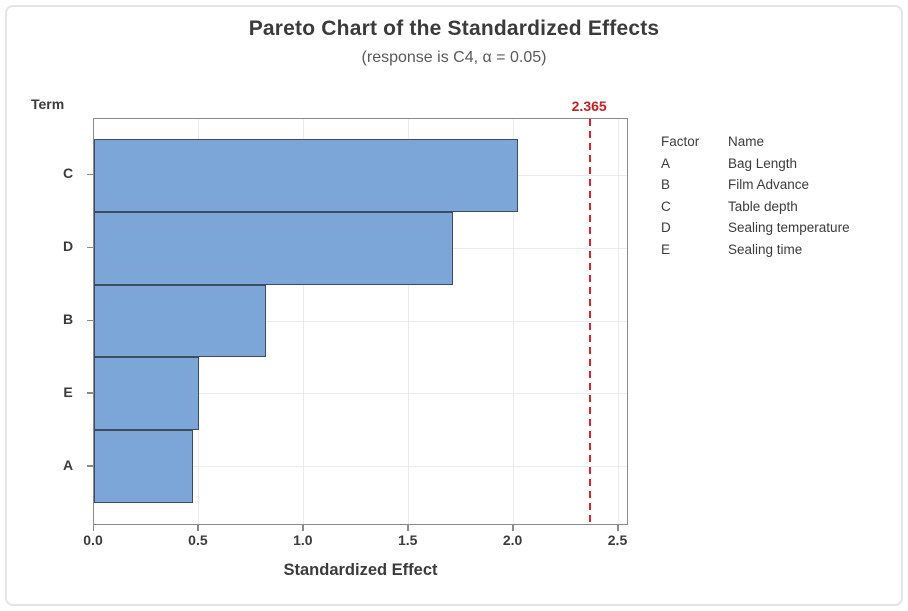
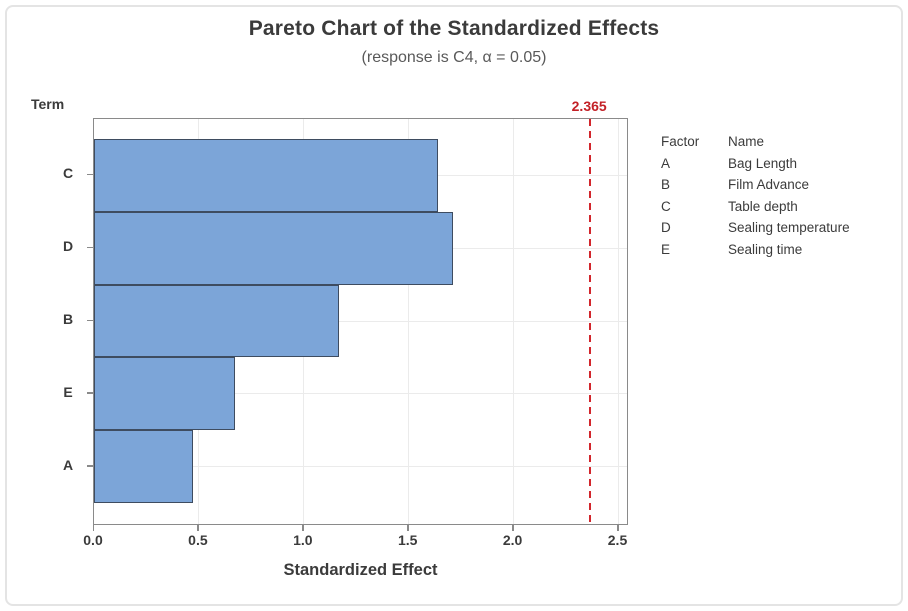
C: 2.02 -> 1.64
B: 0.82 -> 1.17
E: 0.50 -> 0.67
